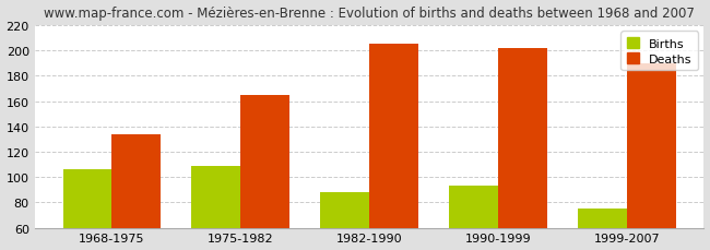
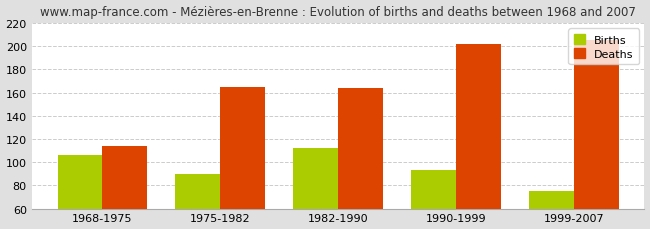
Deaths/1968-1975: 134 -> 114
Births/1975-1982: 109 -> 90
Births/1982-1990: 88 -> 112
Deaths/1982-1990: 205 -> 164
Deaths/1999-2007: 190 -> 205
